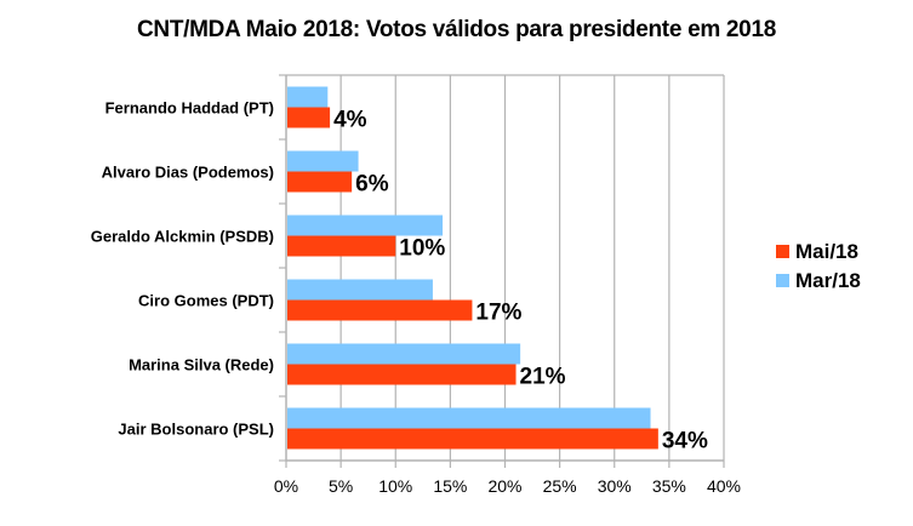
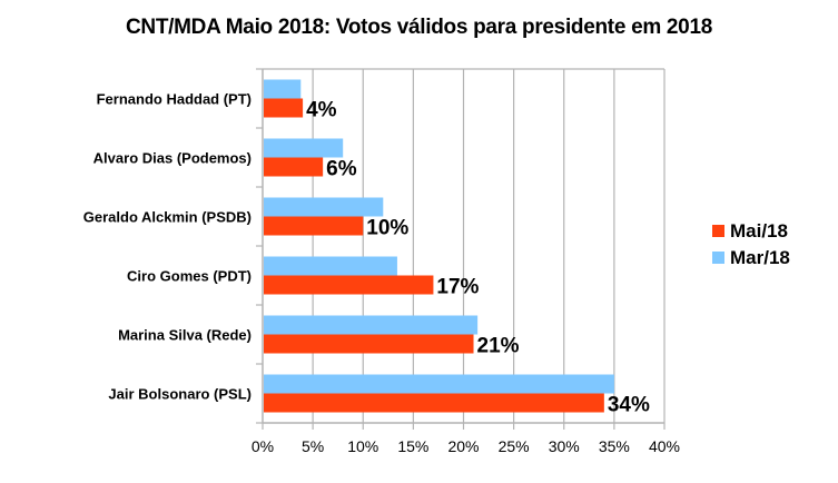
Mar/18/Alvaro Dias (Podemos): 7% -> 8%
Mar/18/Geraldo Alckmin (PSDB): 14% -> 12%
Mar/18/Jair Bolsonaro (PSL): 33% -> 35%
